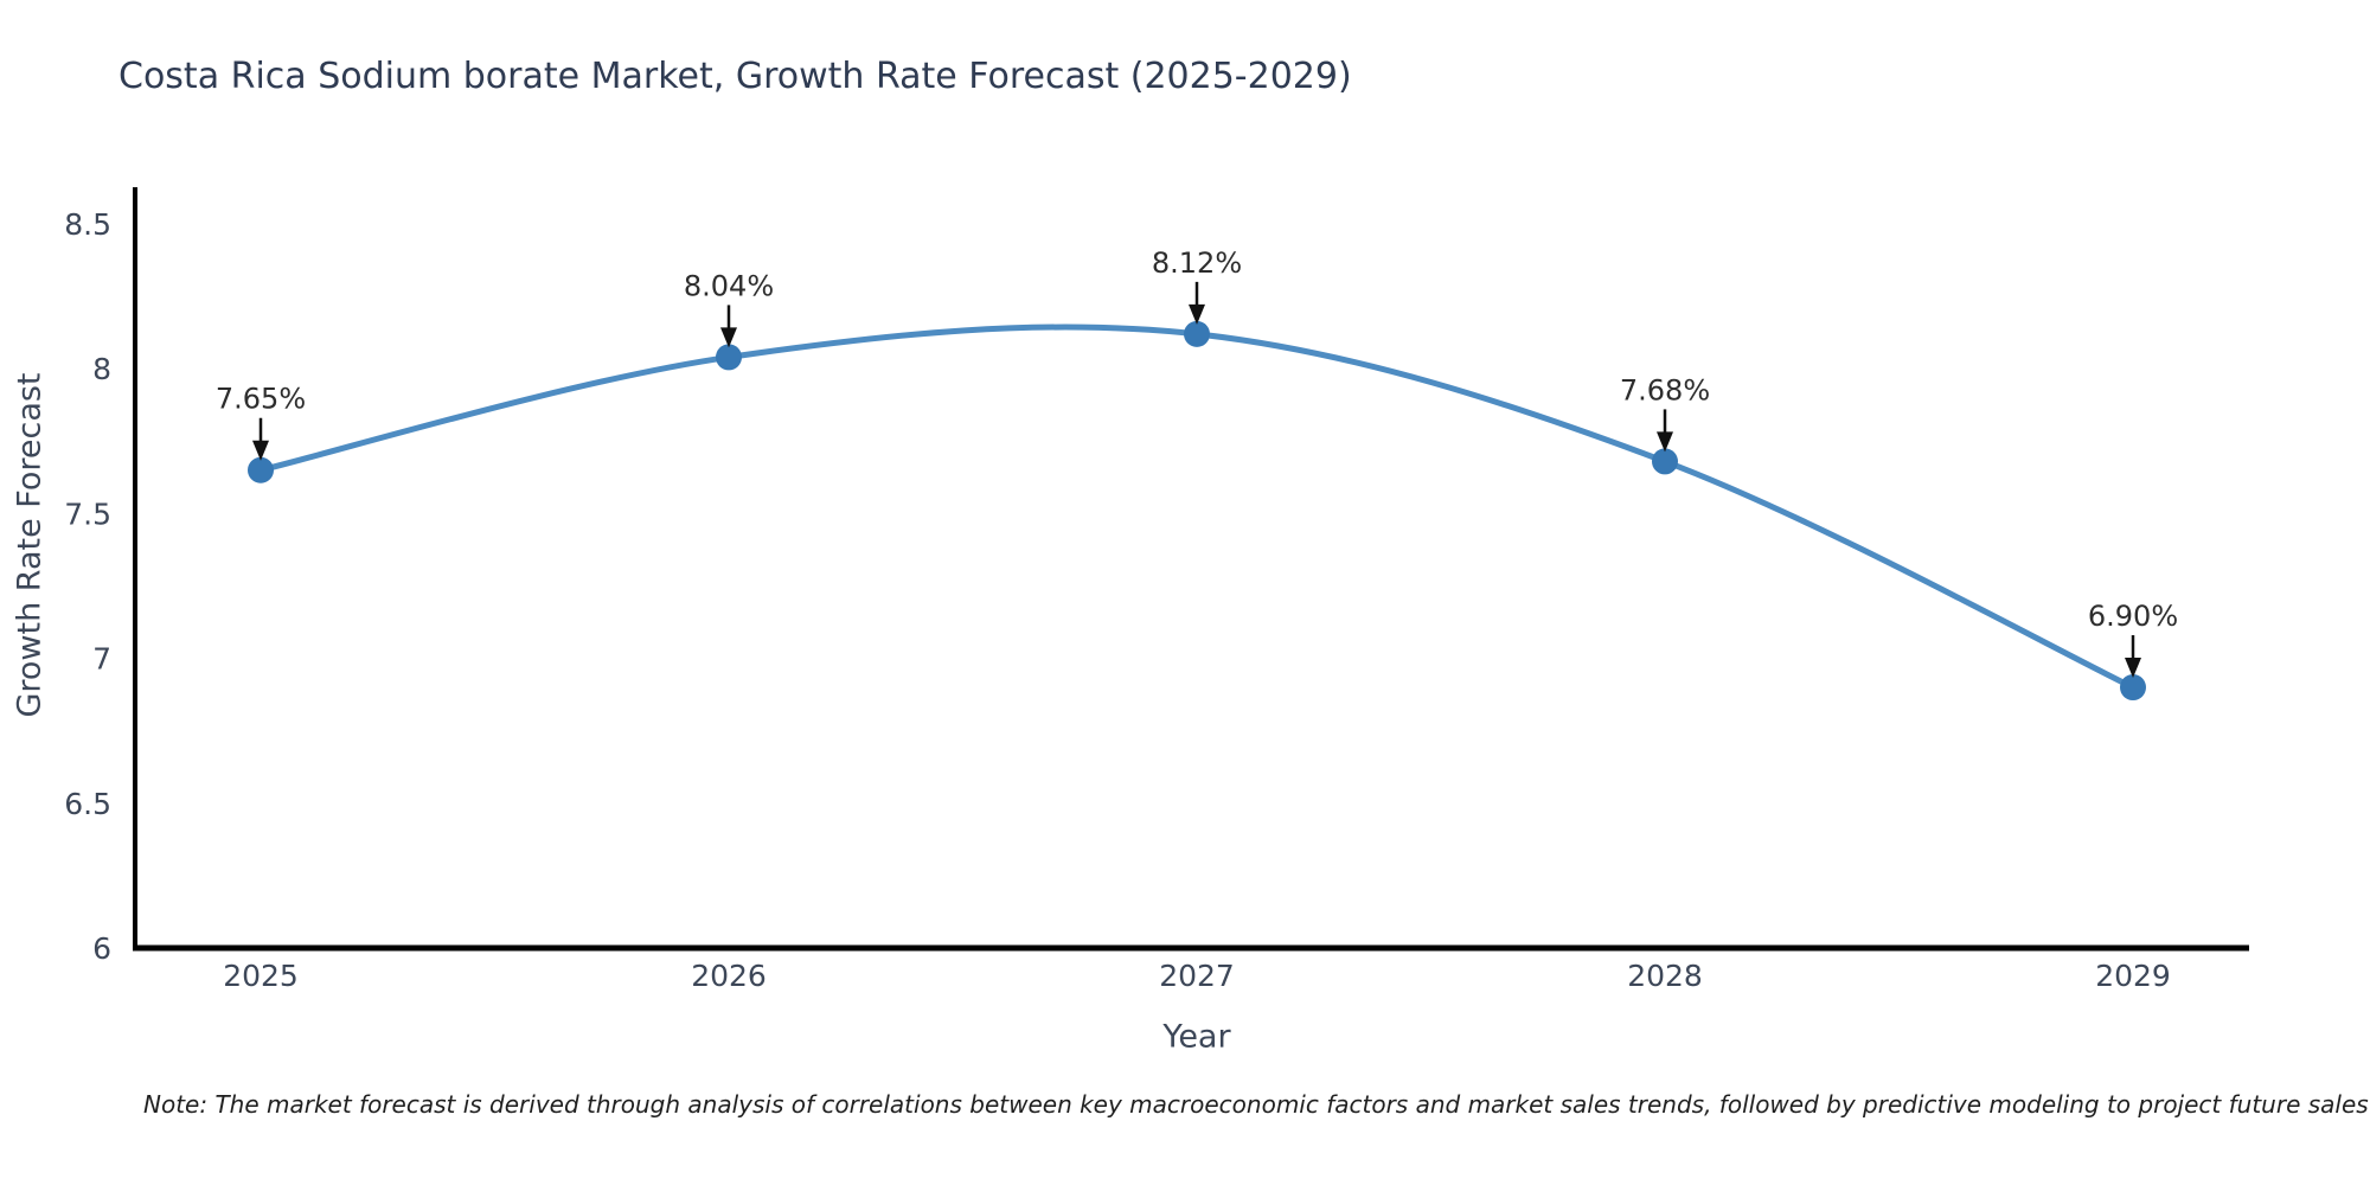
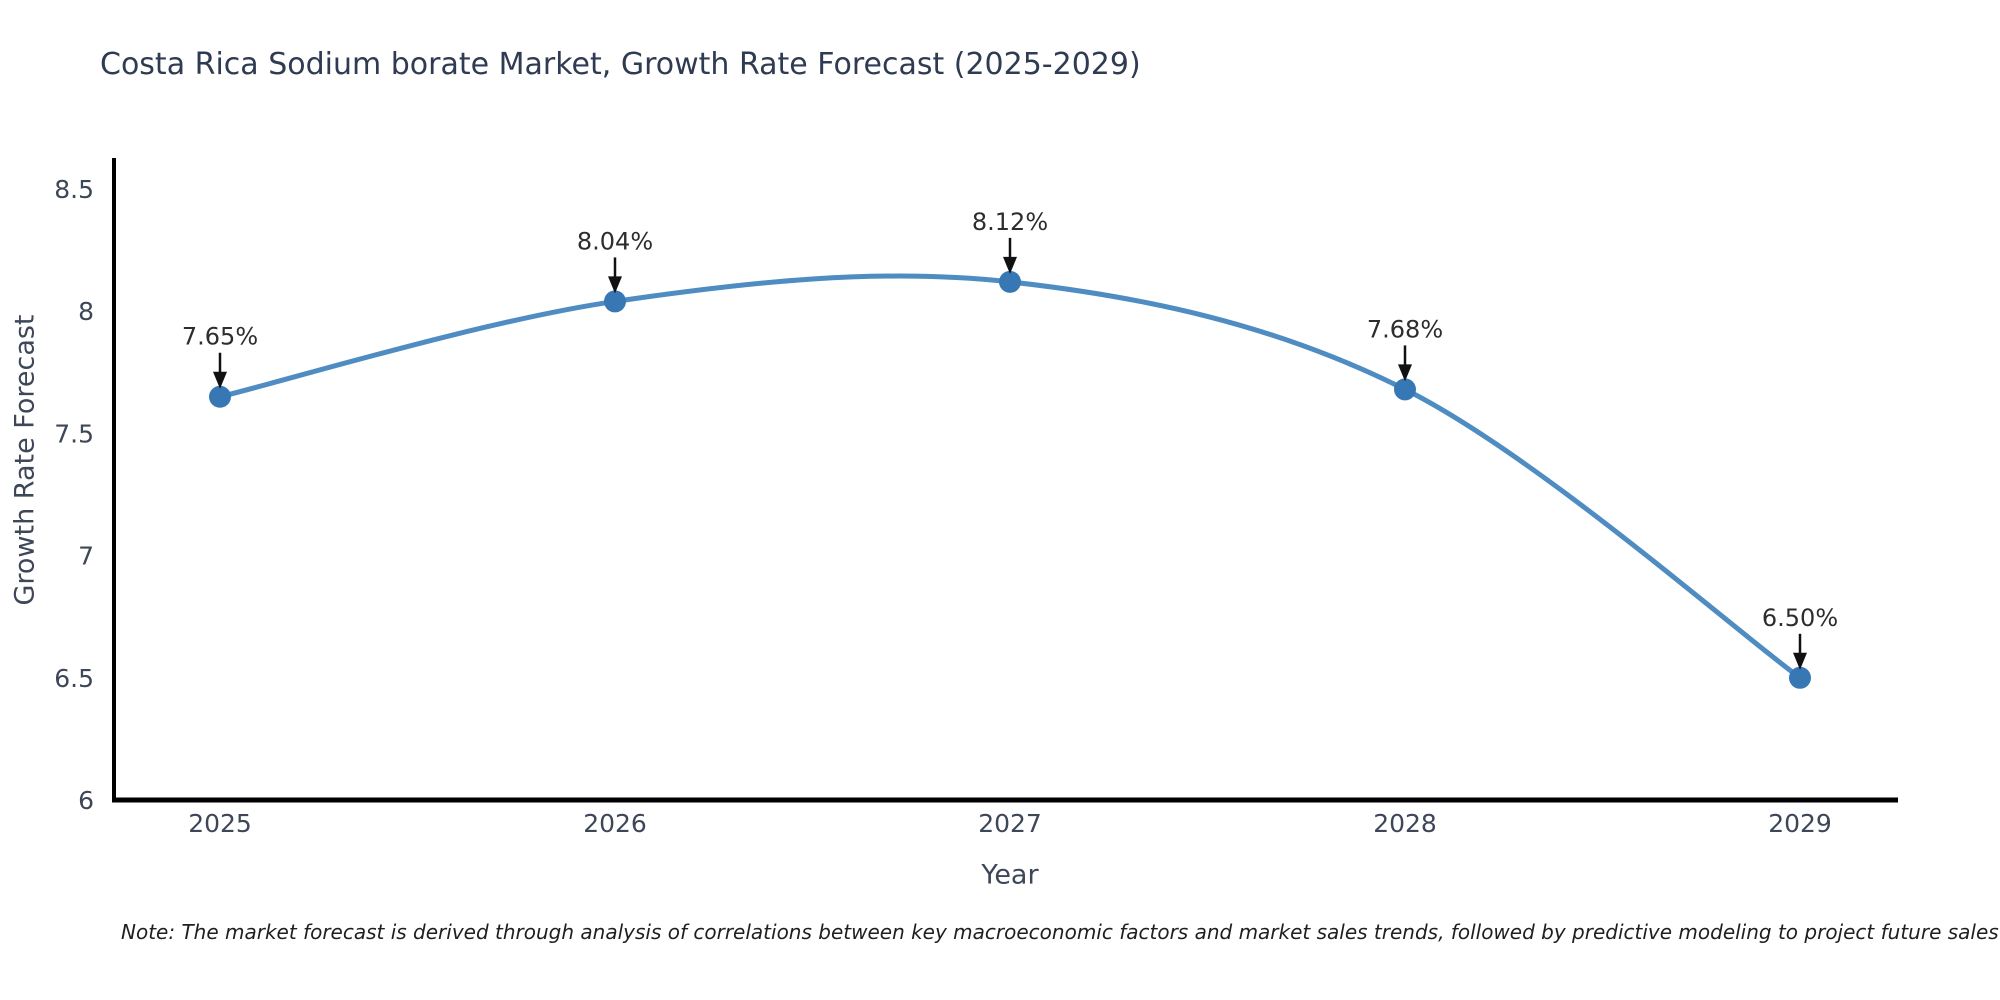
2029: 6.90% -> 6.50%
